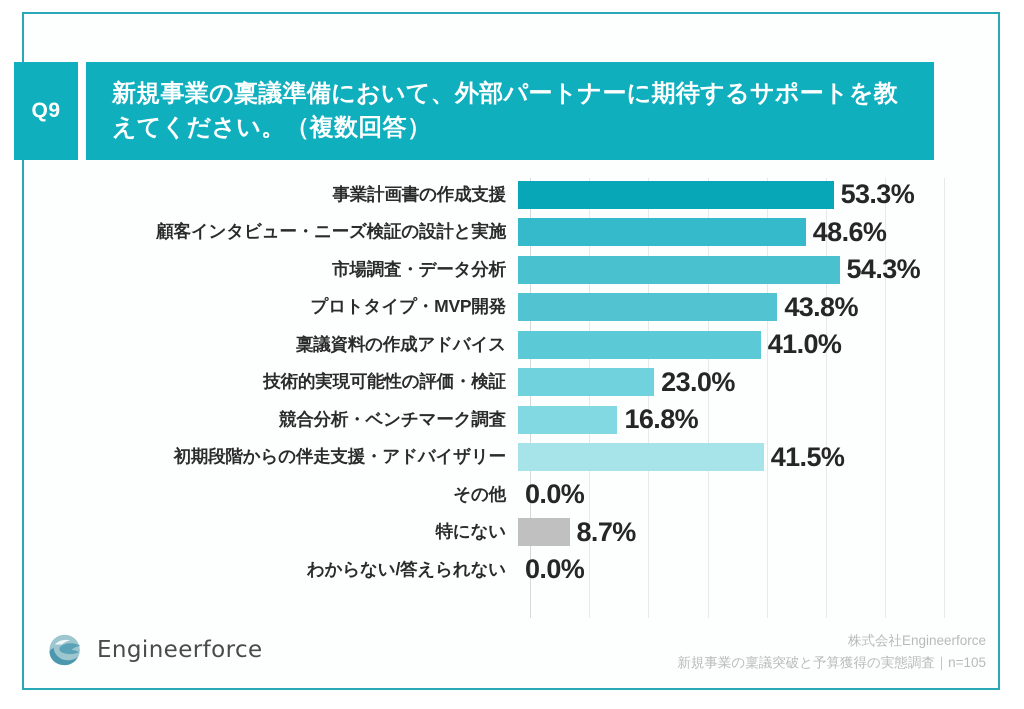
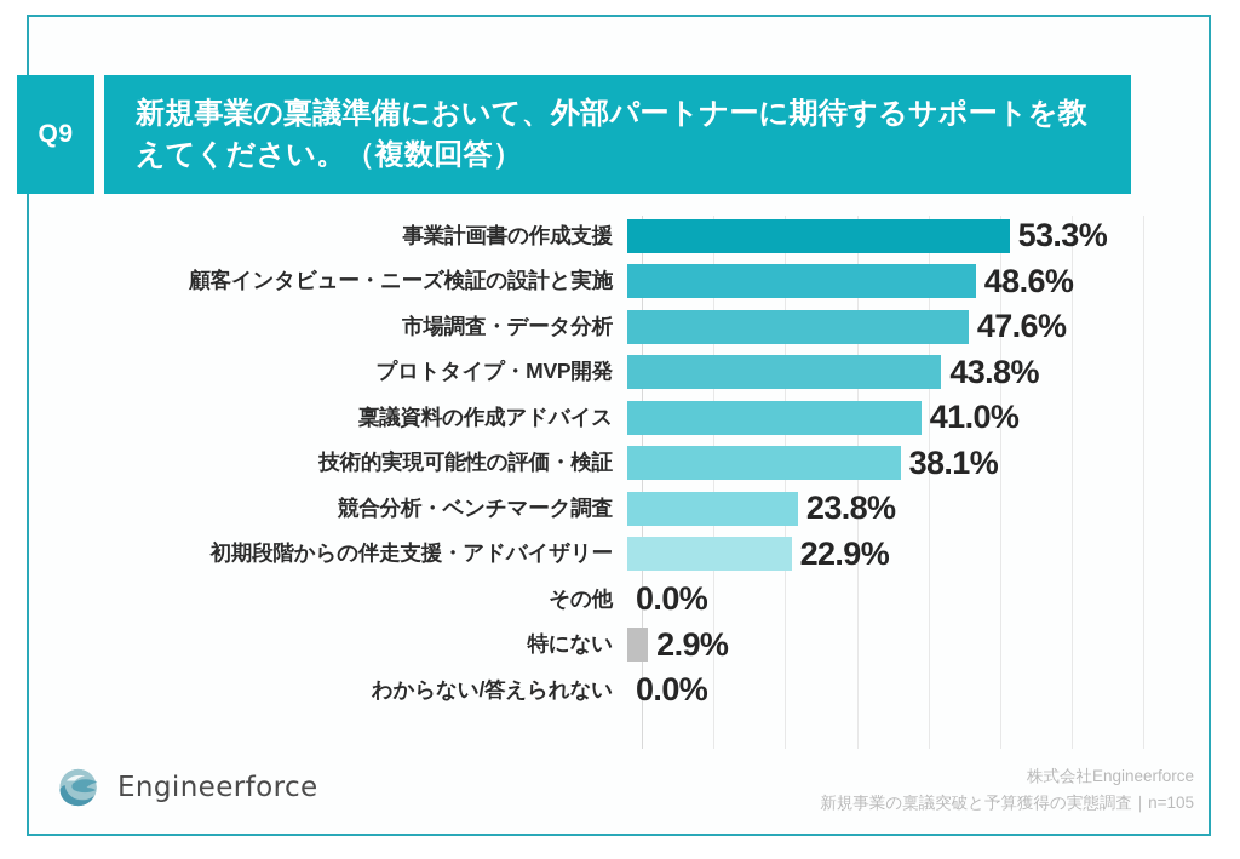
市場調査・データ分析: 54.3% -> 47.6%
技術的実現可能性の評価・検証: 23.0% -> 38.1%
競合分析・ベンチマーク調査: 16.8% -> 23.8%
初期段階からの伴走支援・アドバイザリー: 41.5% -> 22.9%
特にない: 8.7% -> 2.9%
